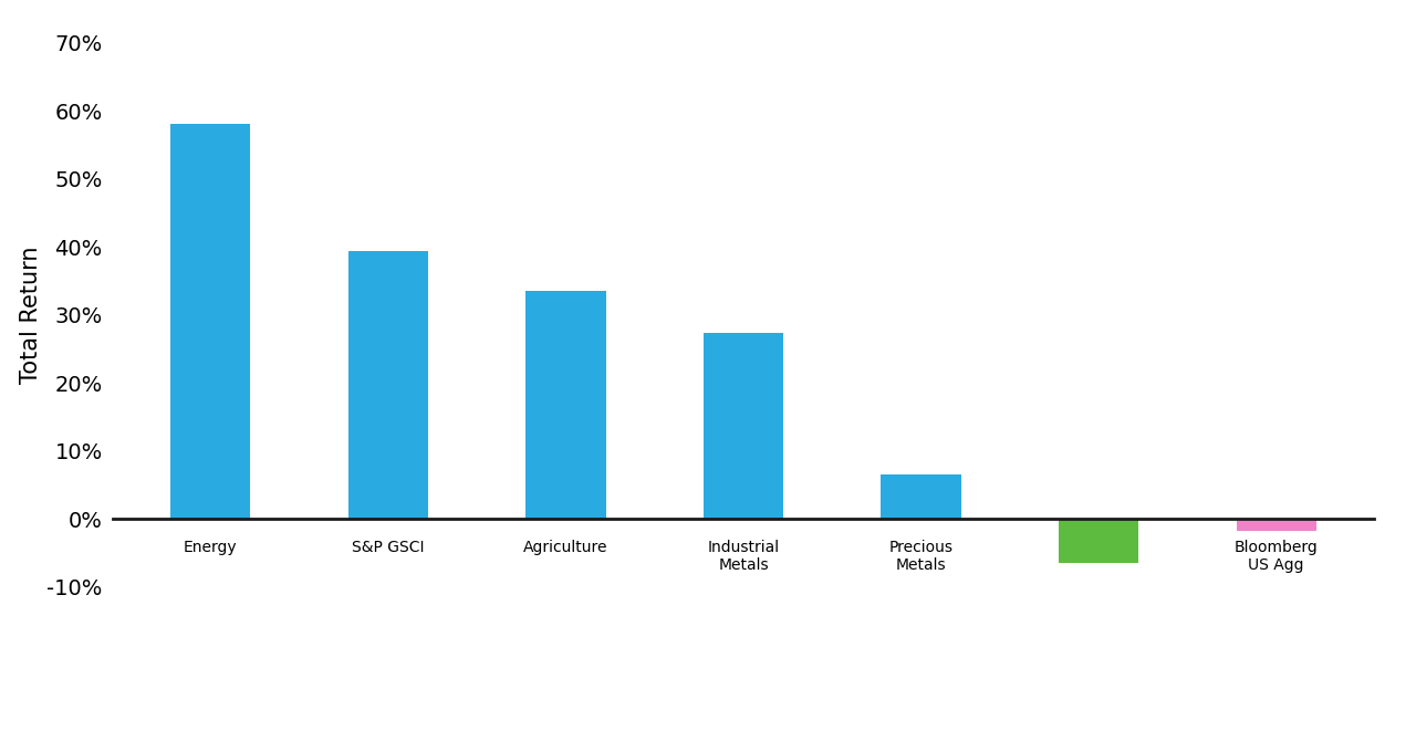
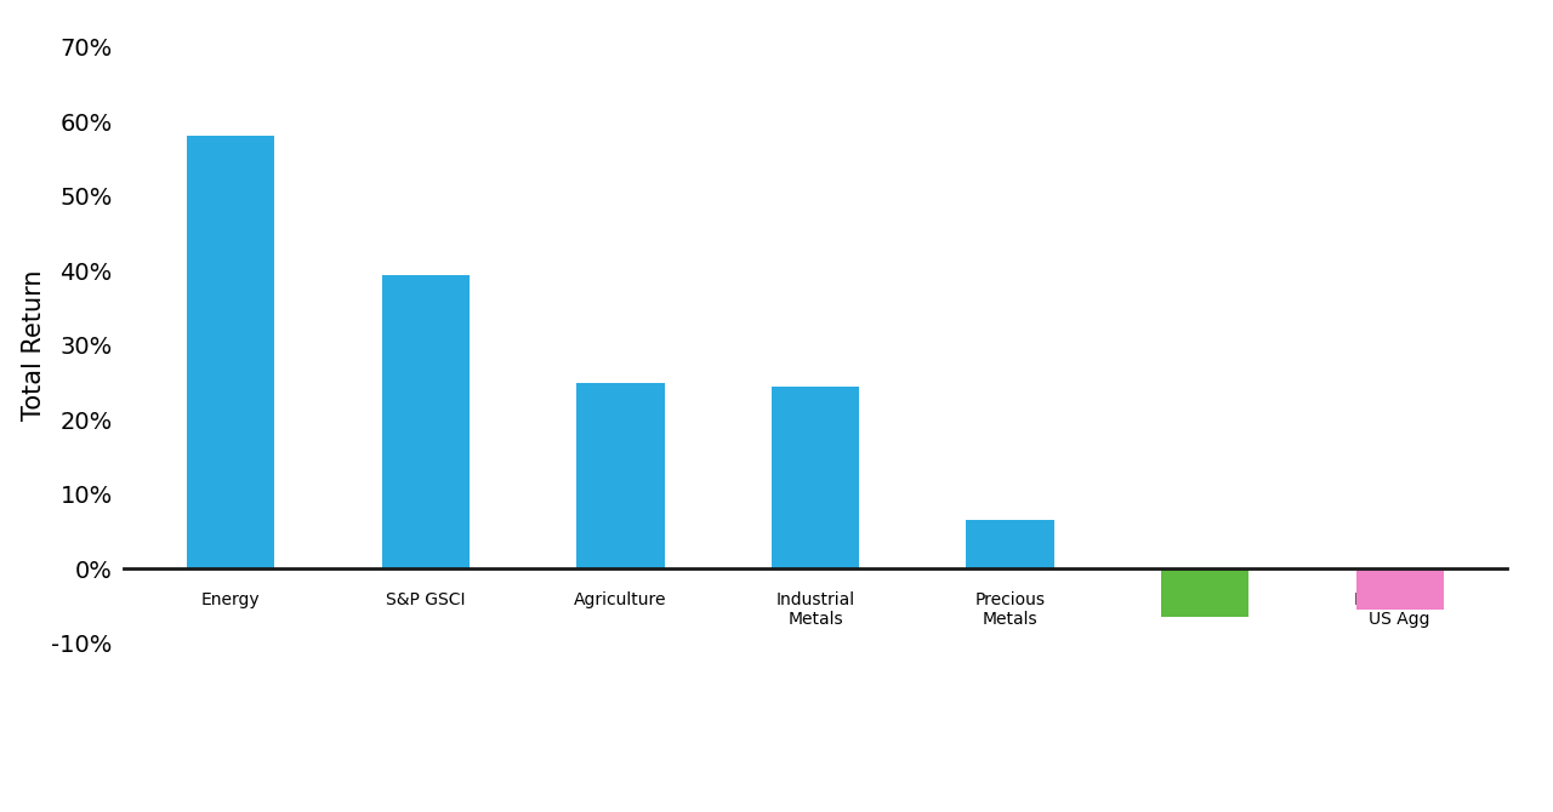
Agriculture: 33.6% -> 24.9%
Industrial Metals: 27.4% -> 24.4%
Bloomberg US Agg: -1.8% -> -5.5%
